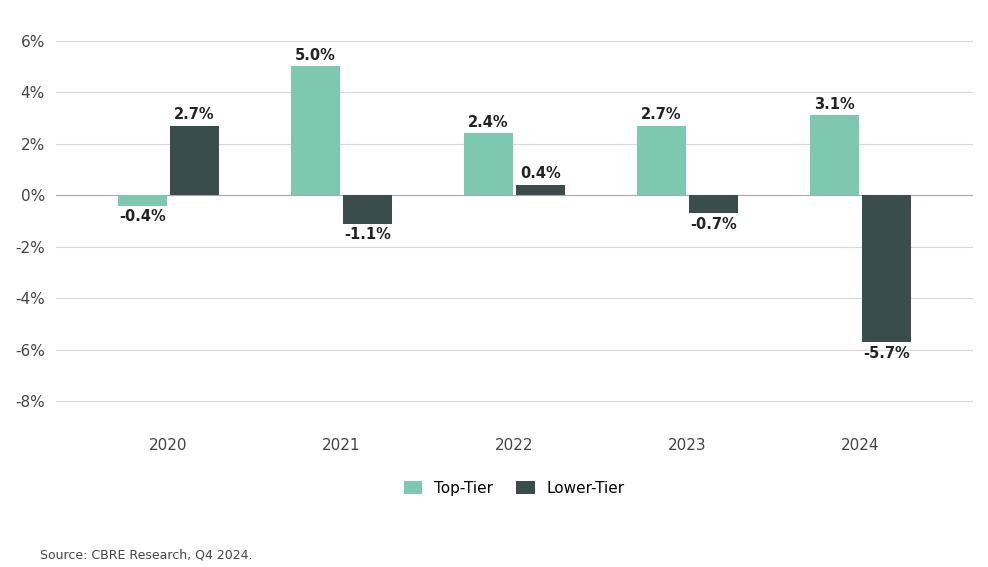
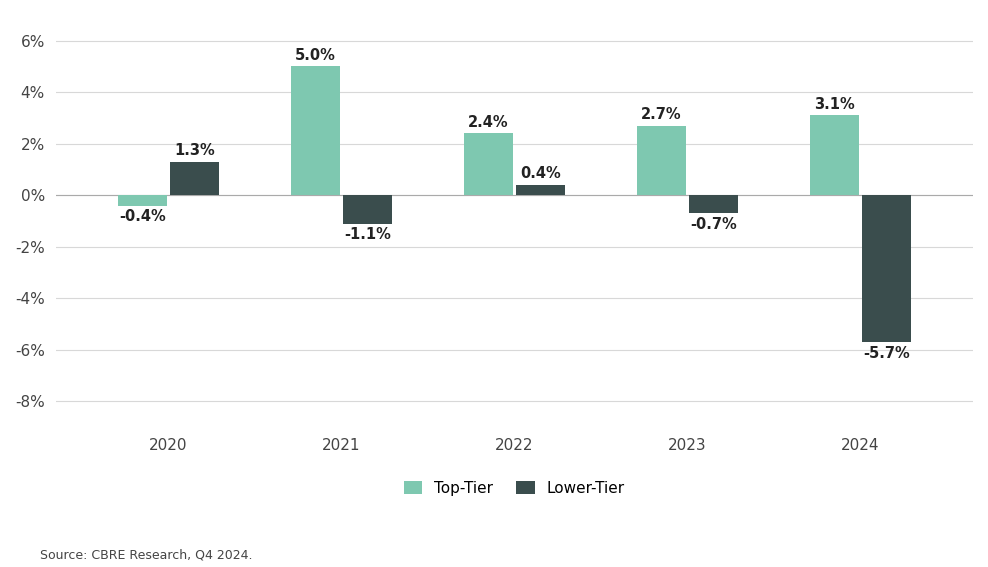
Lower-Tier/2020: 2.7% -> 1.3%
